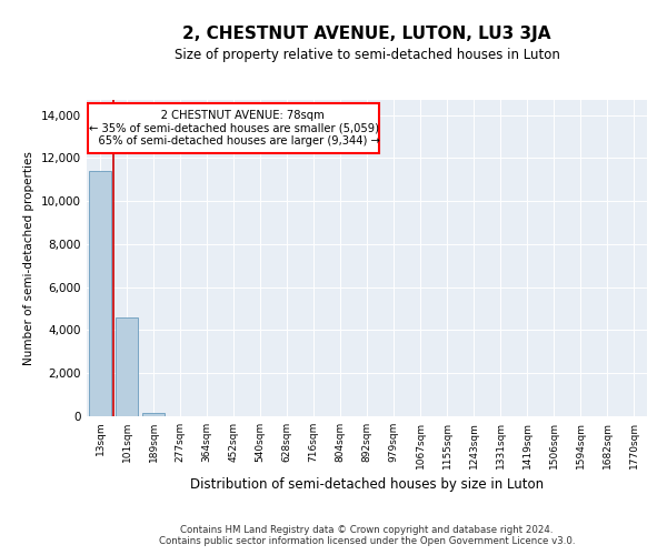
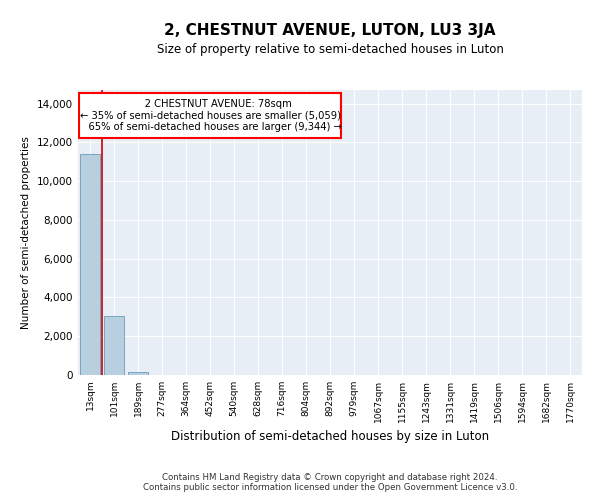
101sqm: 4,600 -> 3,000
